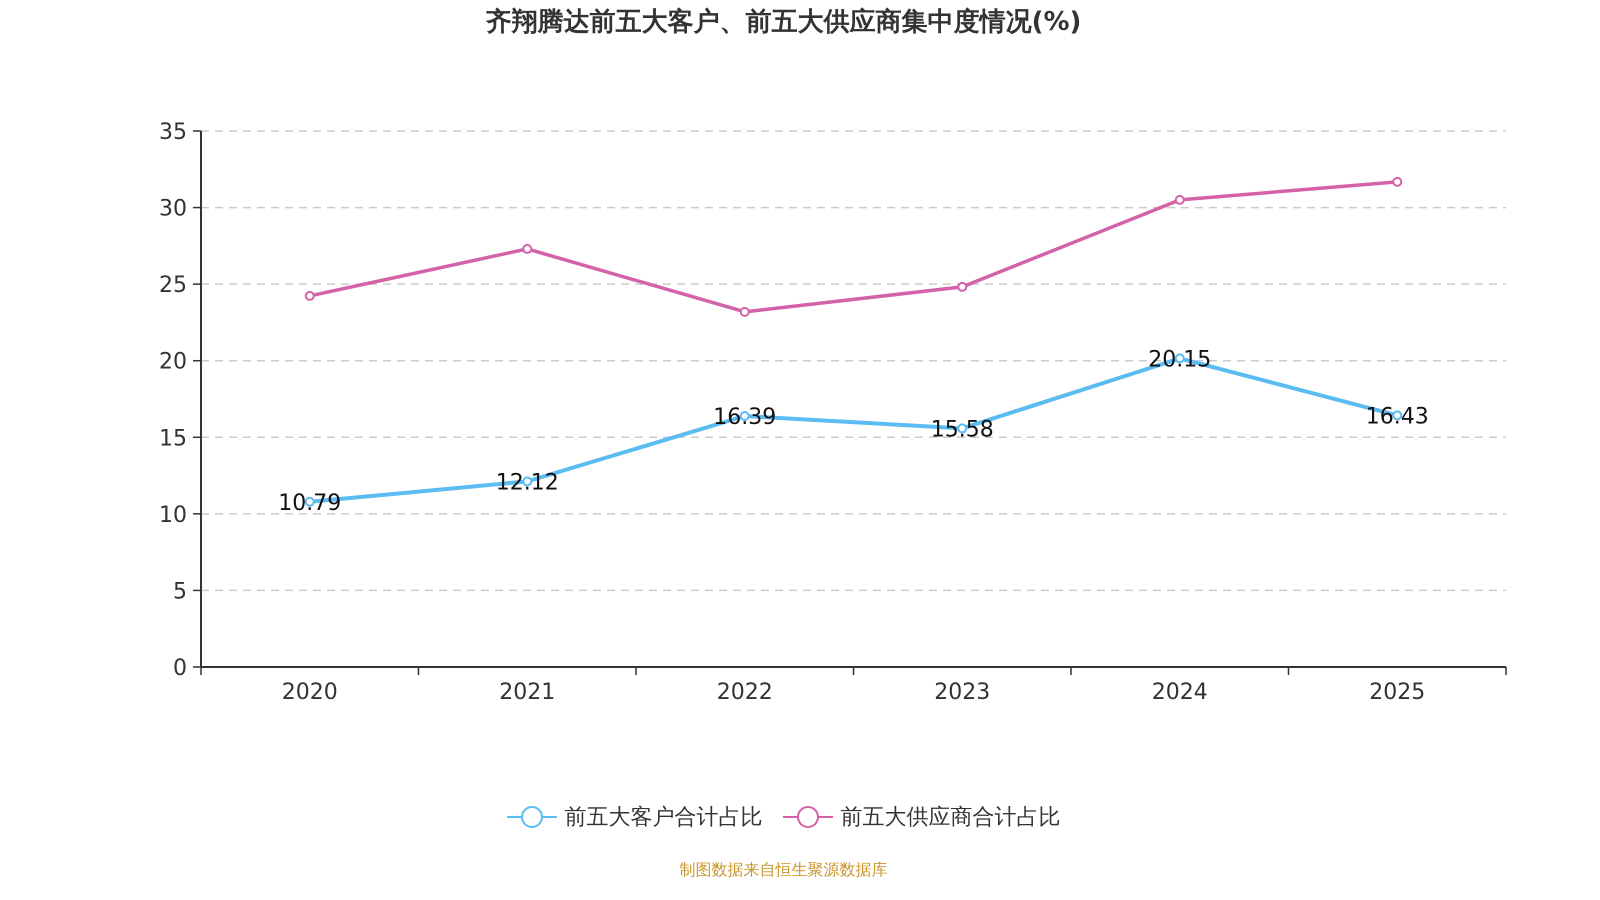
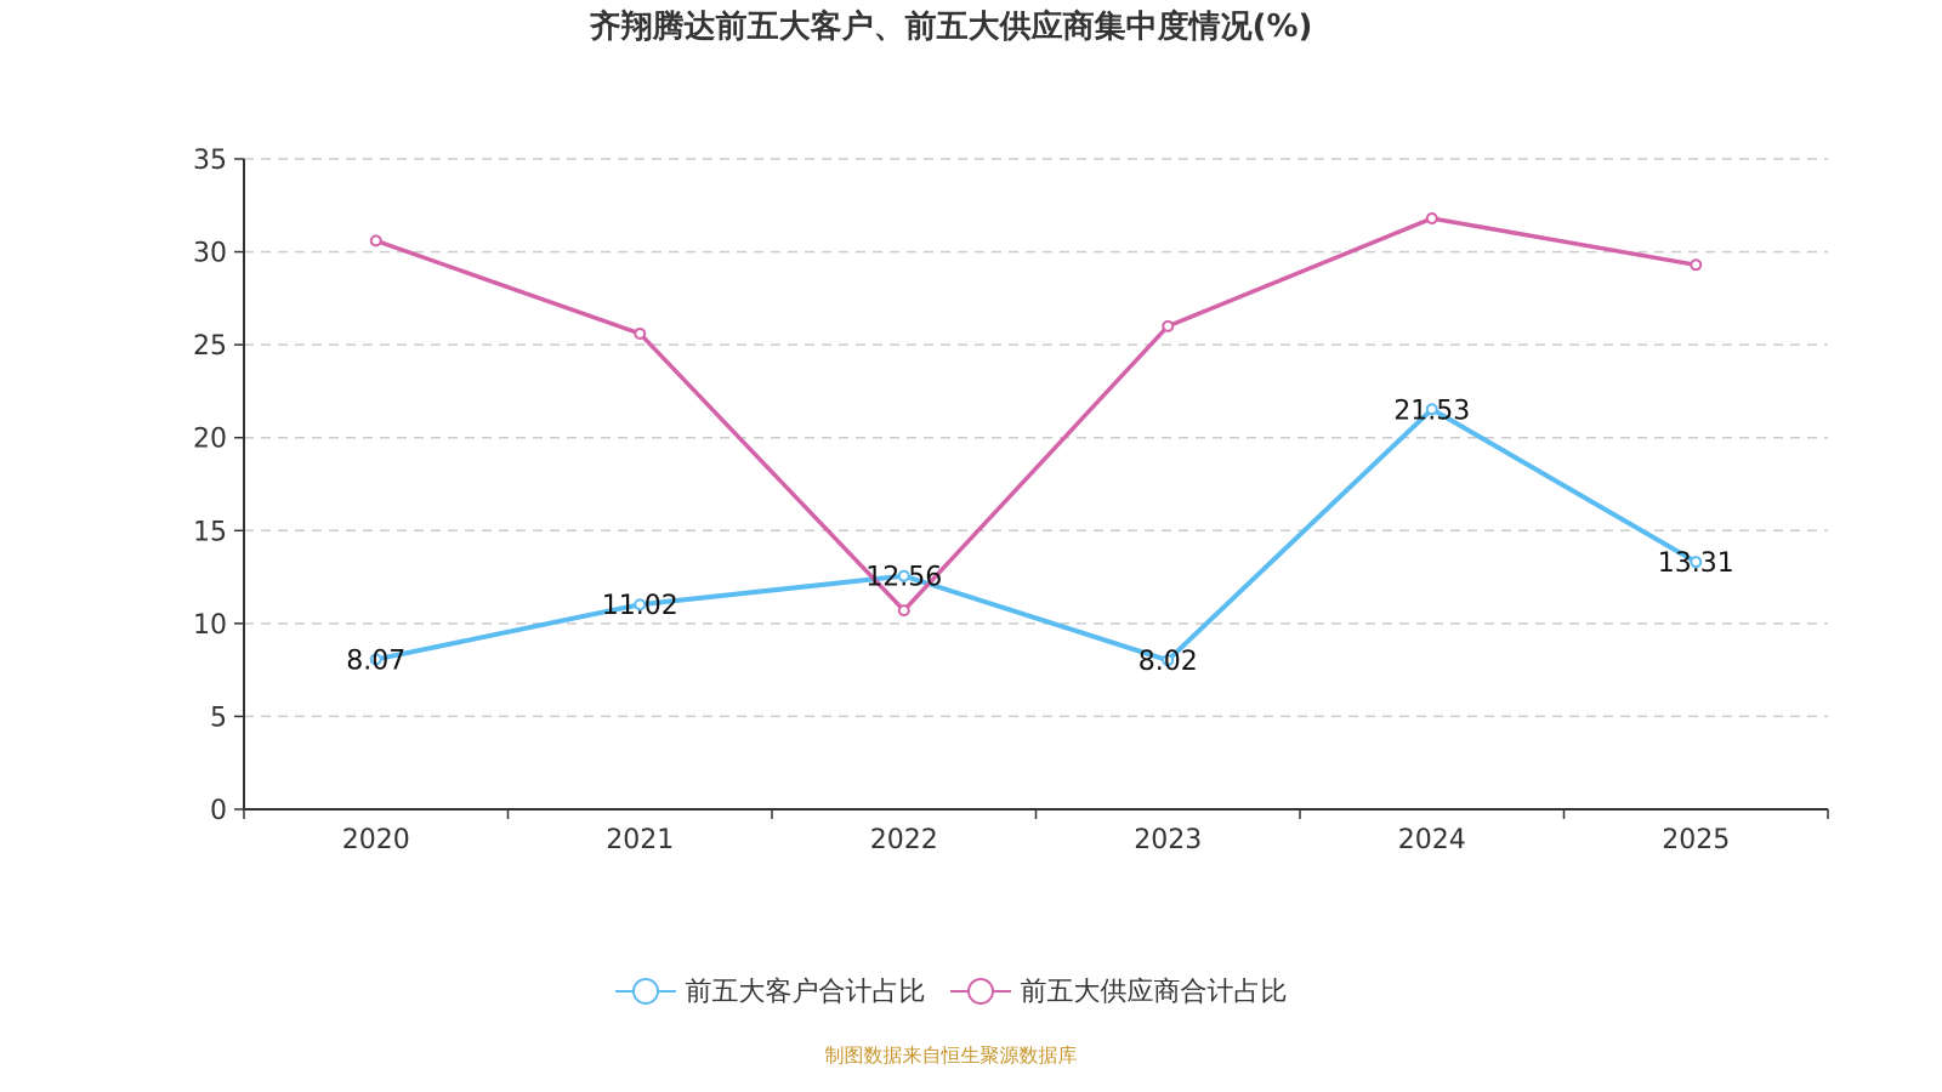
前五大客户合计占比/2020: 10.79 -> 8.07
前五大供应商合计占比/2020: 24.2 -> 30.6
前五大客户合计占比/2021: 12.12 -> 11.02
前五大供应商合计占比/2021: 27.3 -> 25.6
前五大客户合计占比/2022: 16.39 -> 12.56
前五大供应商合计占比/2022: 23.2 -> 10.7
前五大客户合计占比/2023: 15.58 -> 8.02
前五大供应商合计占比/2023: 24.8 -> 26.0
前五大客户合计占比/2024: 20.15 -> 21.53
前五大供应商合计占比/2024: 30.5 -> 31.8
前五大客户合计占比/2025: 16.43 -> 13.31
前五大供应商合计占比/2025: 31.7 -> 29.3
